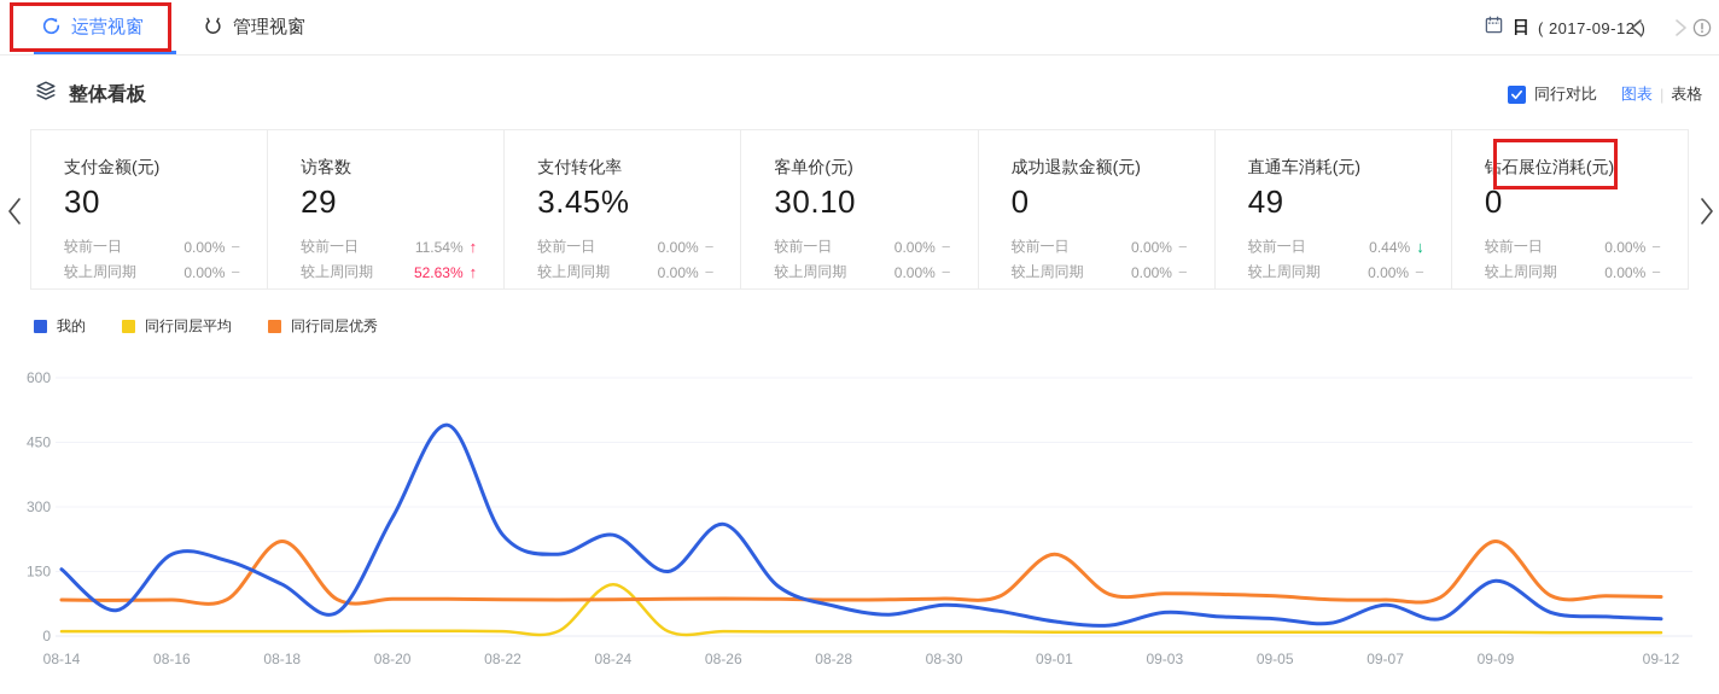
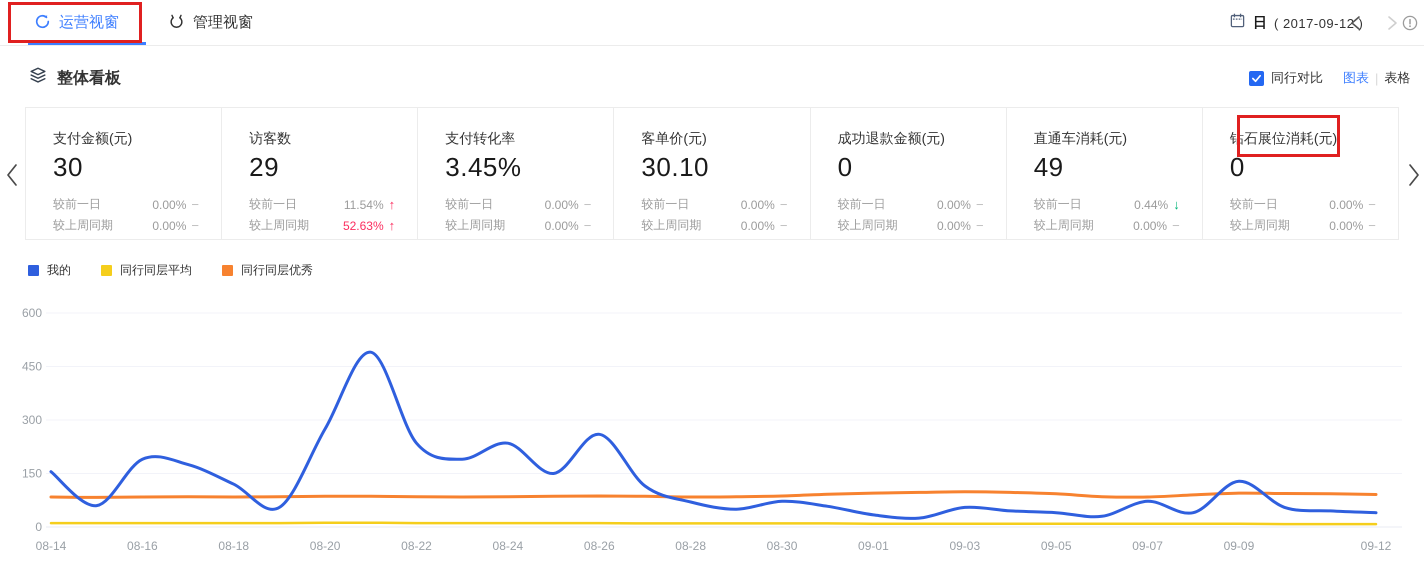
同行同层优秀/08-18: 220 -> 80
同行同层平均/08-24: 120 -> 10
同行同层优秀/09-01: 190 -> 100
同行同层优秀/09-09: 220 -> 100
